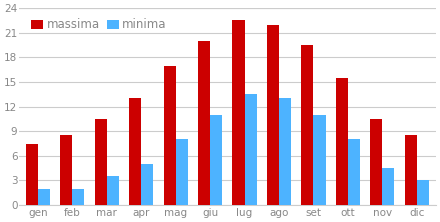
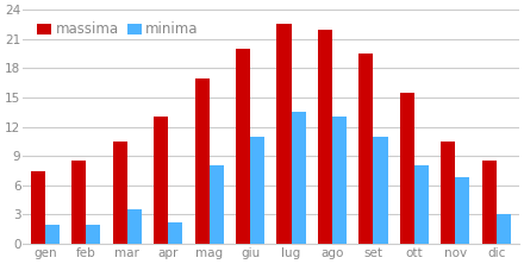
minima/apr: 5.0 -> 2.2
minima/nov: 4.5 -> 6.8
